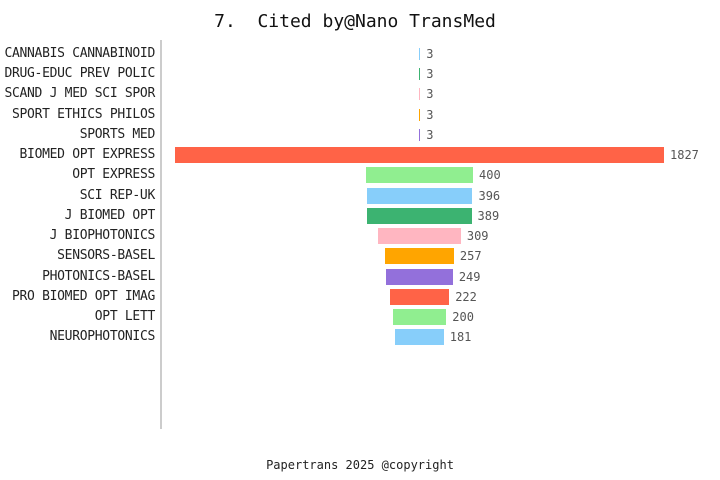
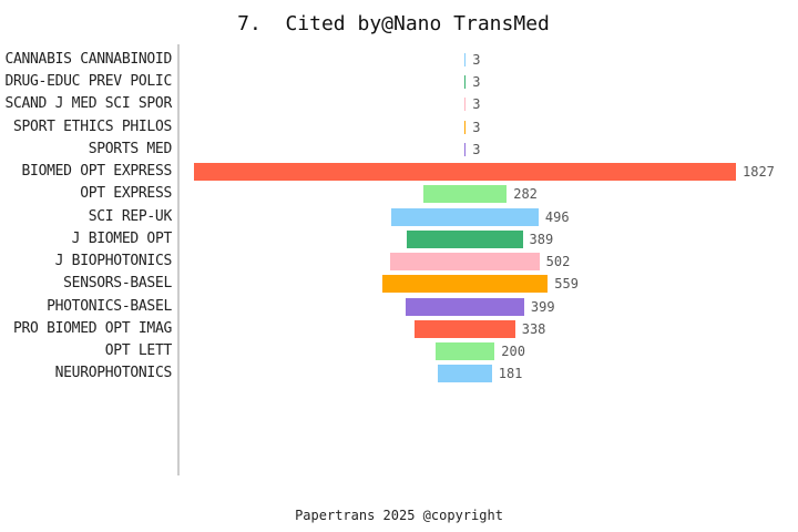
OPT EXPRESS: 400 -> 282
SCI REP-UK: 396 -> 496
J BIOPHOTONICS: 309 -> 502
SENSORS-BASEL: 257 -> 559
PHOTONICS-BASEL: 249 -> 399
PRO BIOMED OPT IMAG: 222 -> 338
